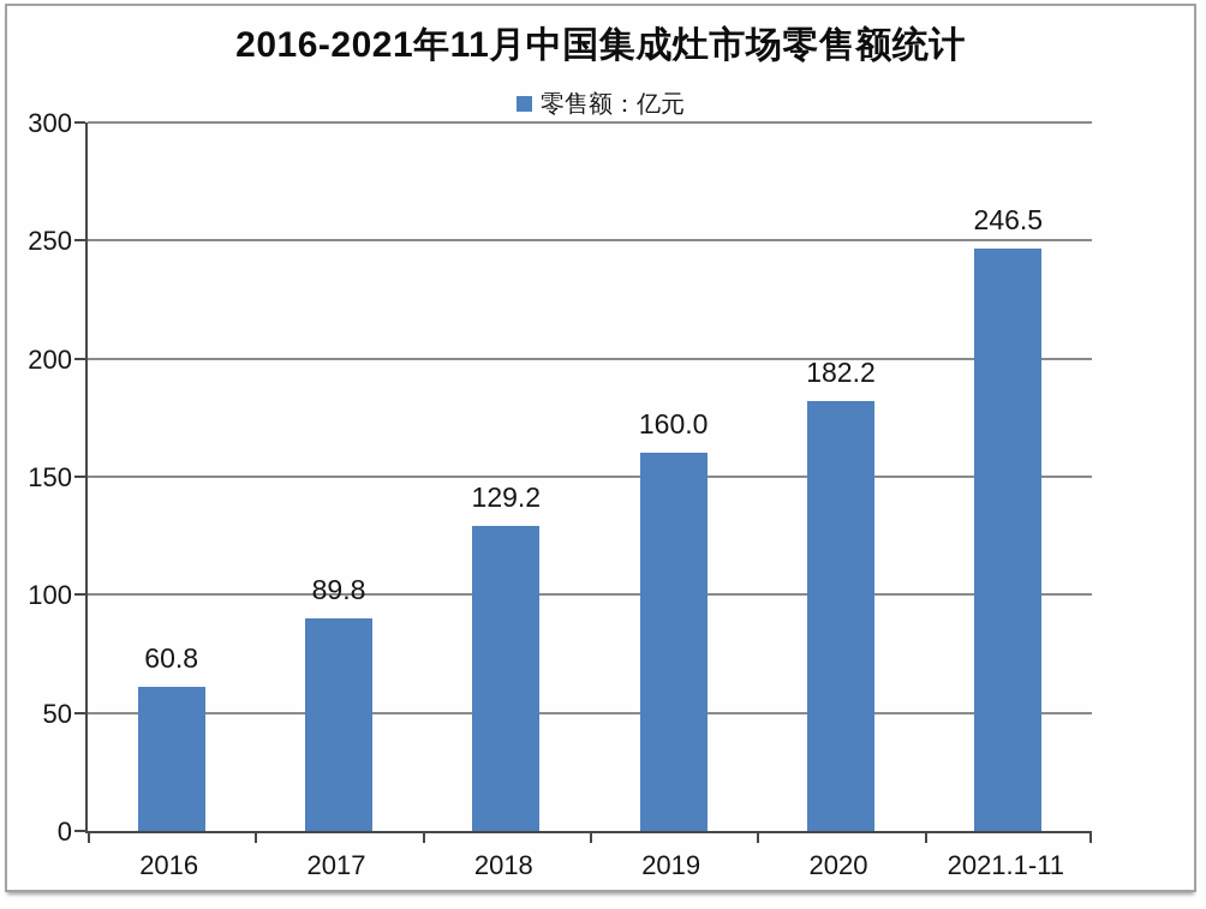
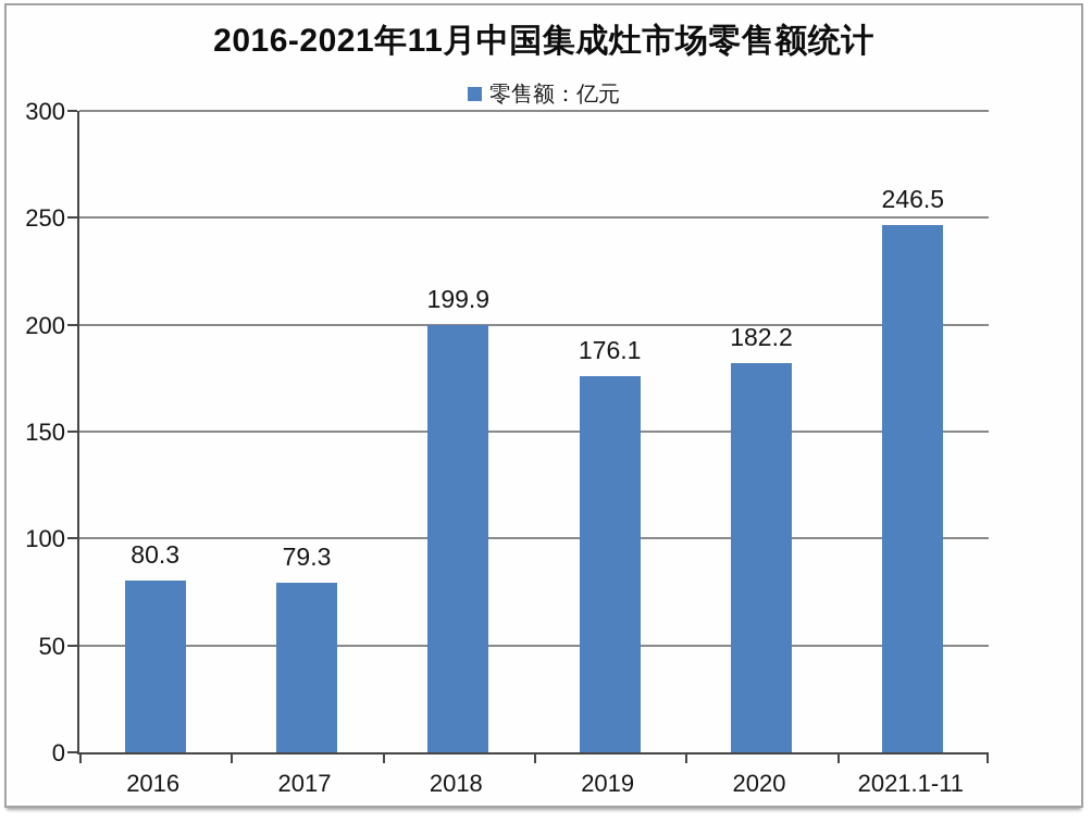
2016: 60.8 -> 80.3
2017: 89.8 -> 79.3
2018: 129.2 -> 199.9
2019: 160.0 -> 176.1
